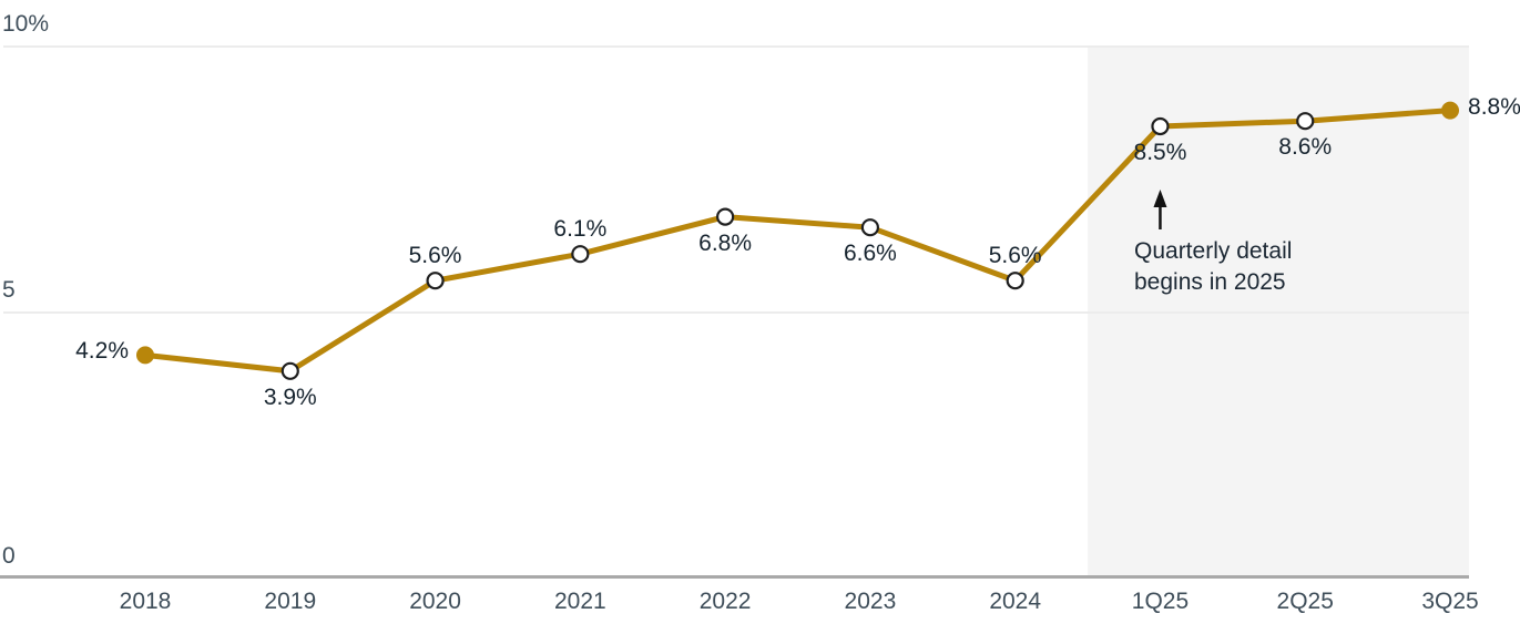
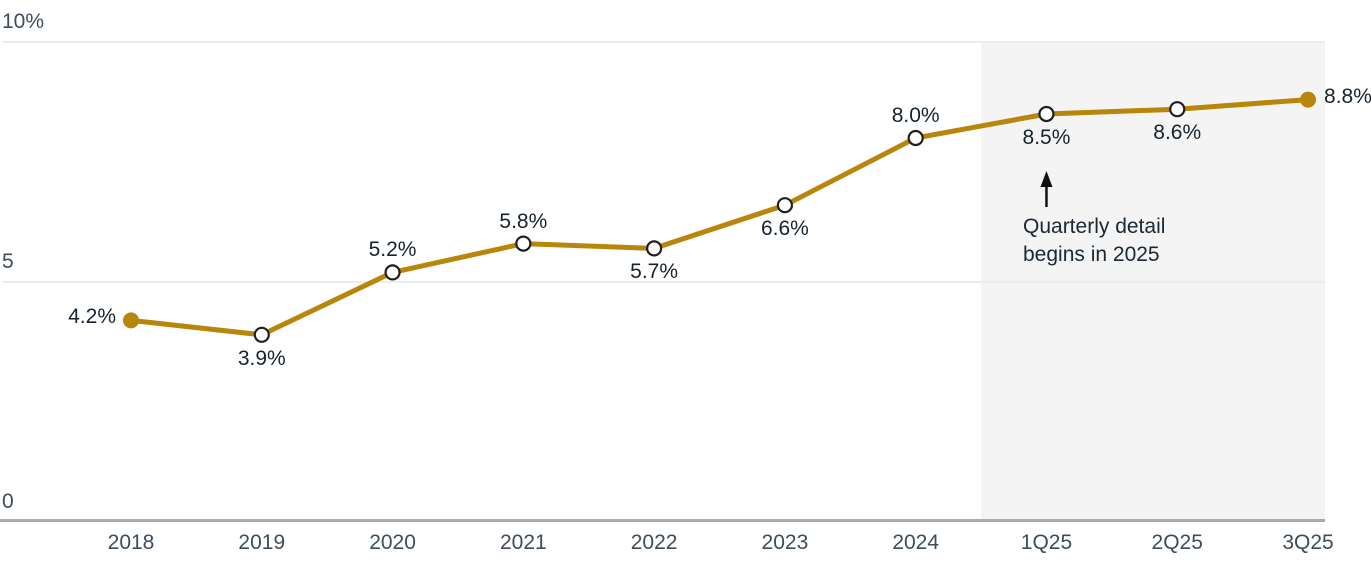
2020: 5.6% -> 5.2%
2021: 6.1% -> 5.8%
2022: 6.8% -> 5.7%
2024: 5.6% -> 8.0%
